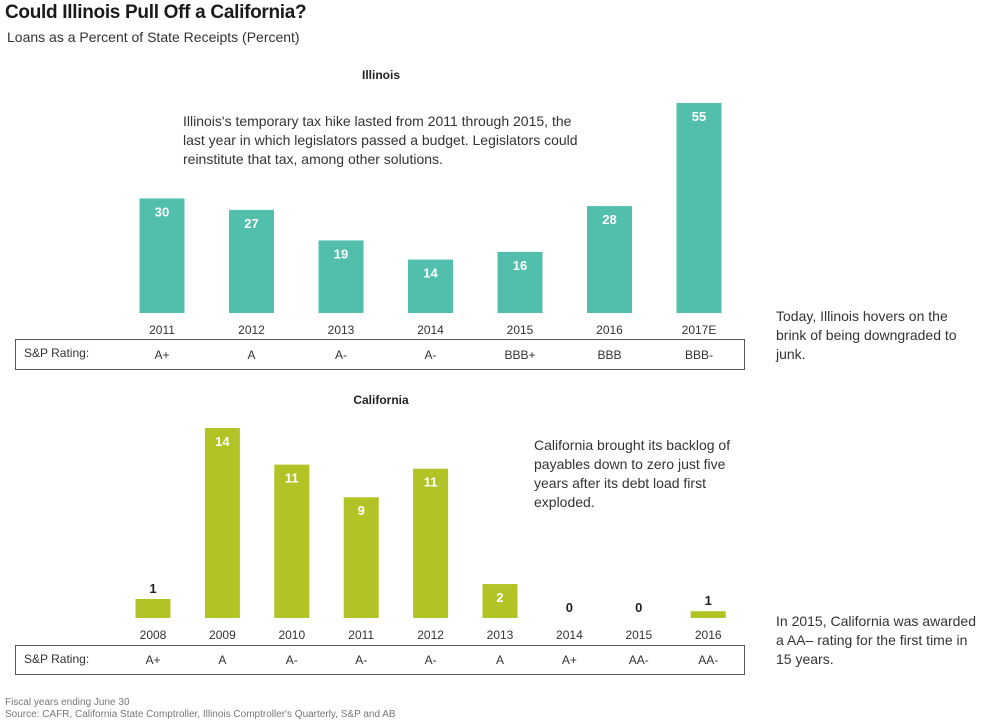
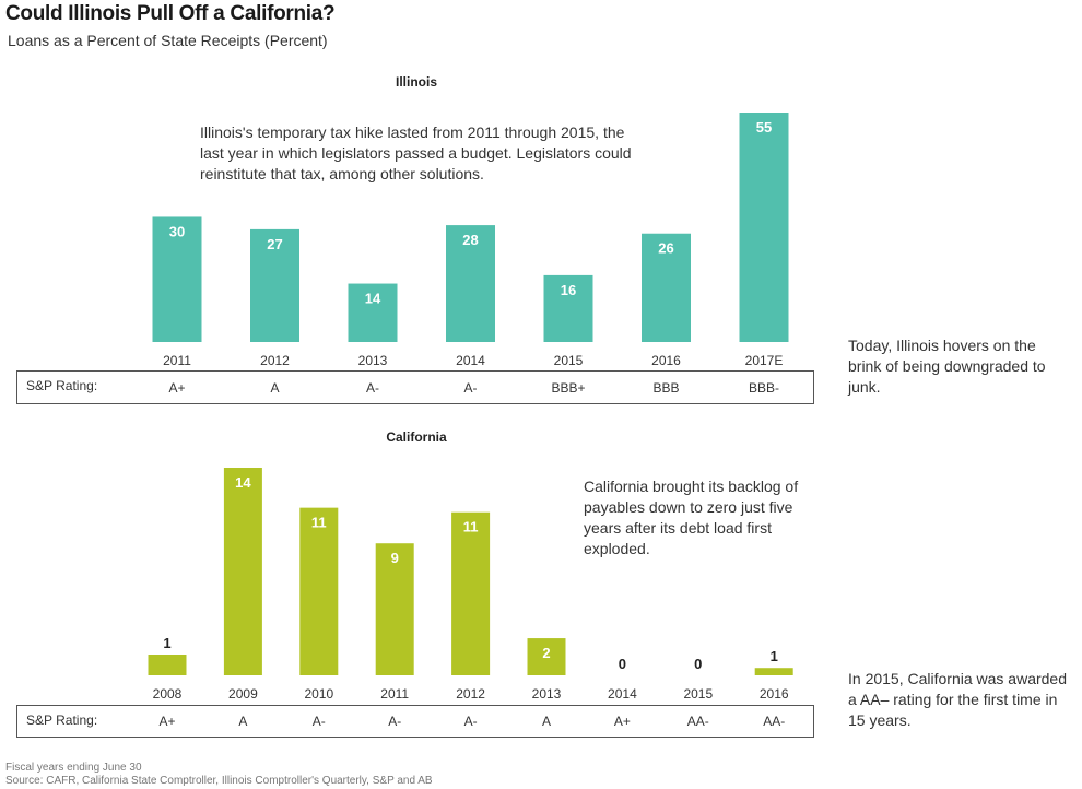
Illinois/2013: 19 -> 14
Illinois/2014: 14 -> 28
Illinois/2016: 28 -> 26
